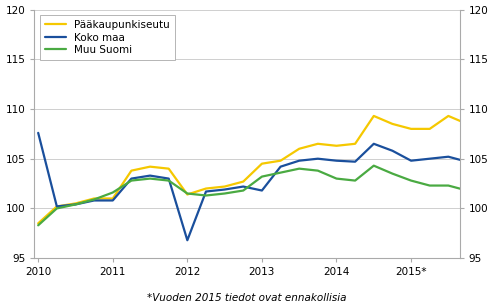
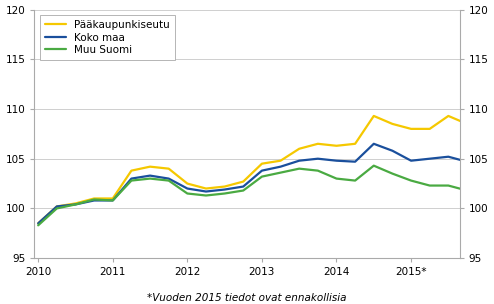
Koko maa/2010: 107.6 -> 98.5
Muu Suomi/2011: 101.6 -> 100.8
Pääkaupunkiseutu/2012: 101.4 -> 102.5
Koko maa/2012: 96.8 -> 102.0
Koko maa/2013: 101.8 -> 103.8
